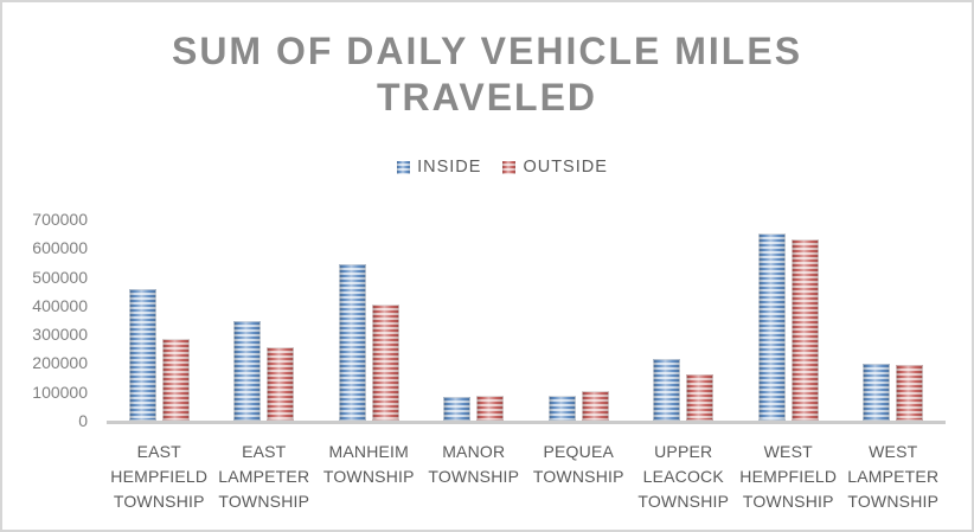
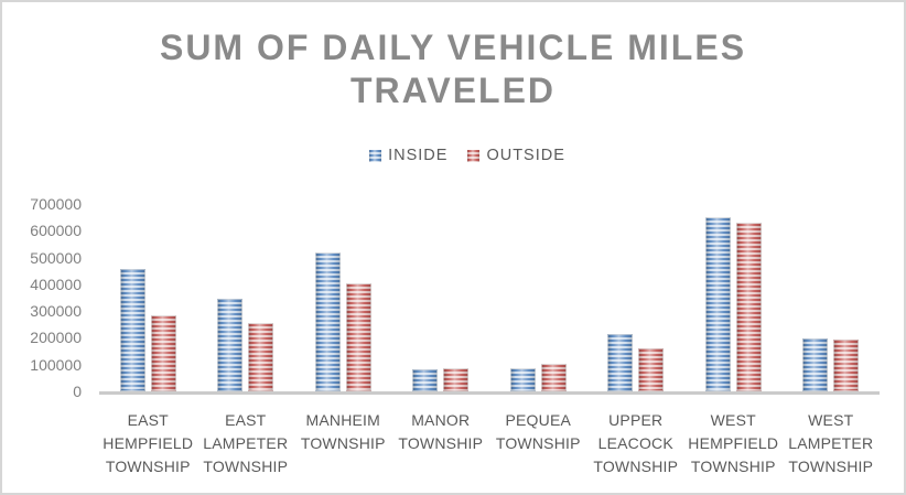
INSIDE/MANHEIM TOWNSHIP: 540000 -> 520000
